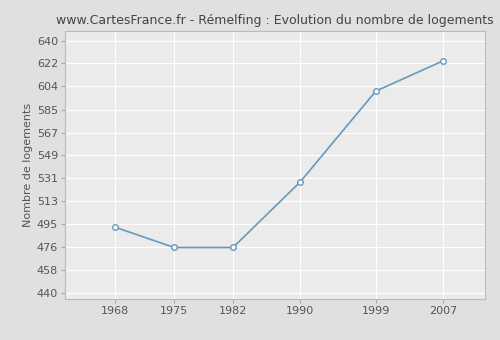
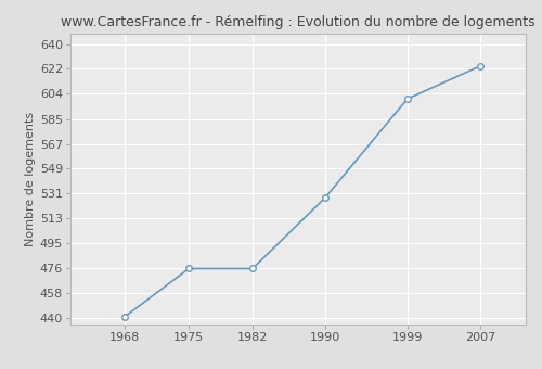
1968: 492 -> 441
